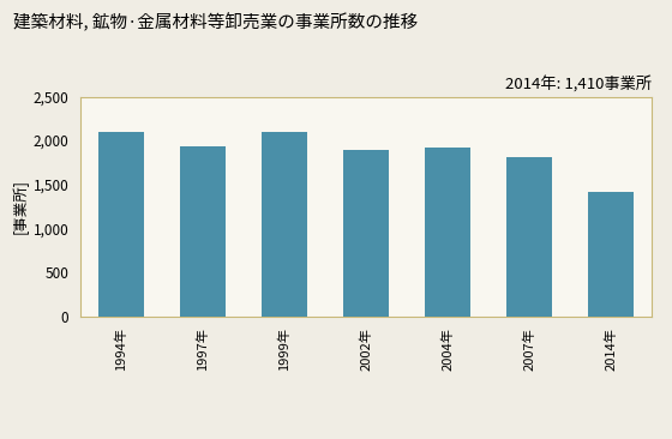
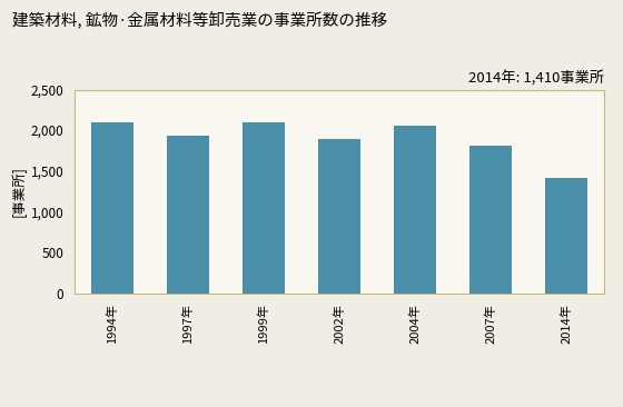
2004年: 1,920 -> 2,060
